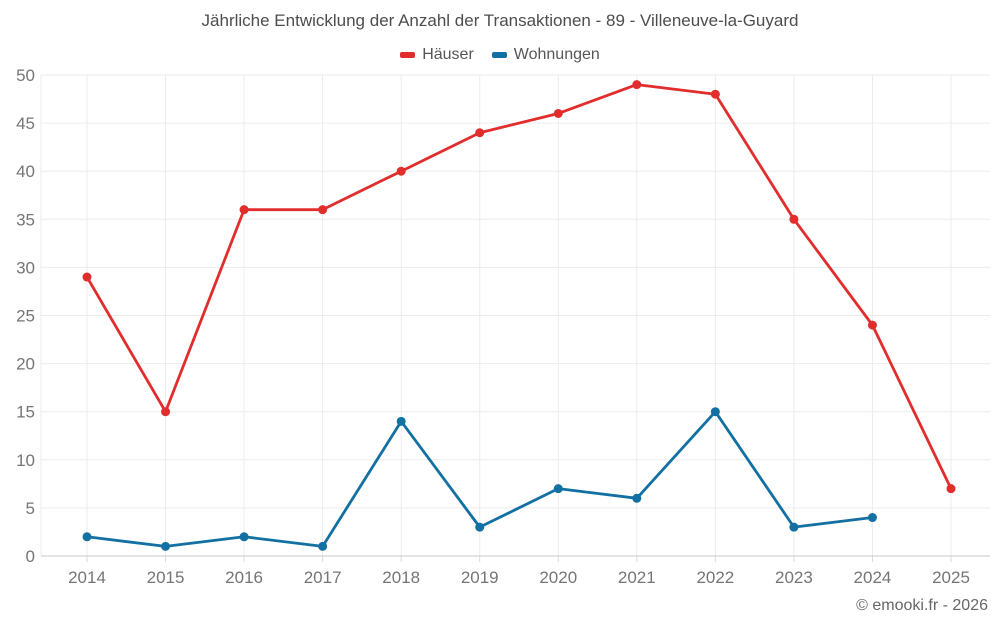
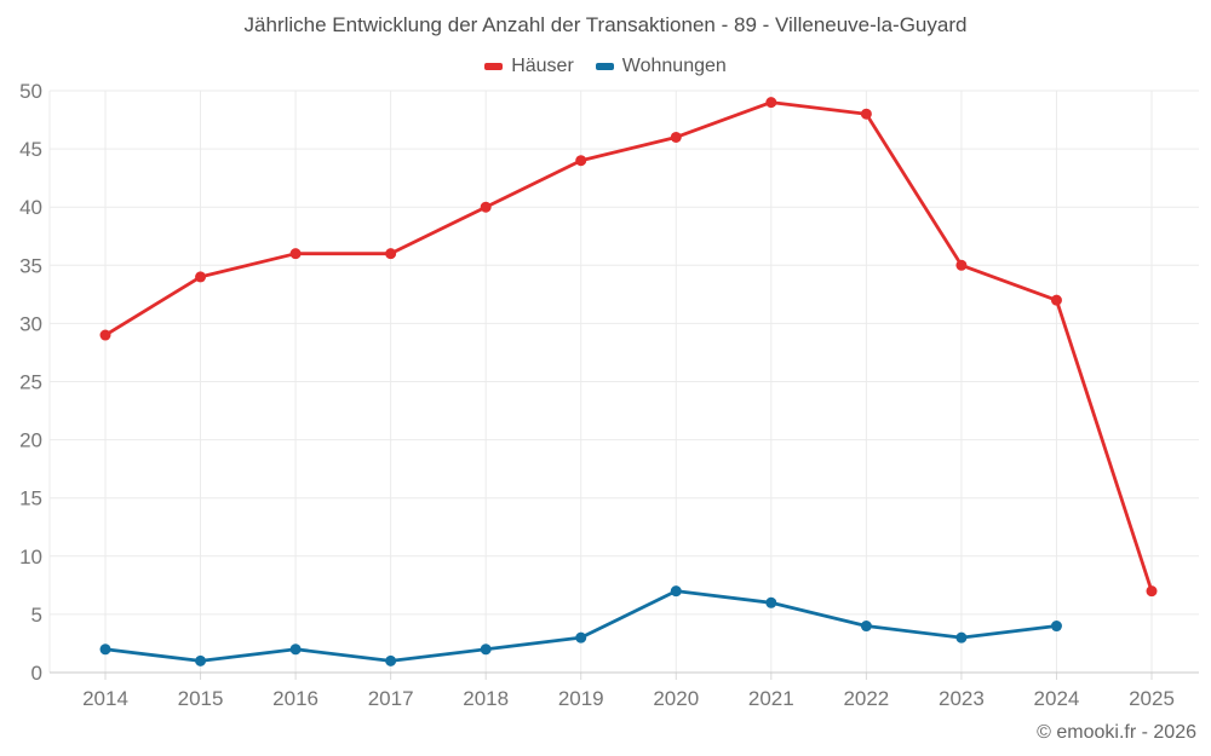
Häuser/2015: 15 -> 34
Wohnungen/2018: 14 -> 2
Wohnungen/2022: 15 -> 4
Häuser/2024: 24 -> 32
